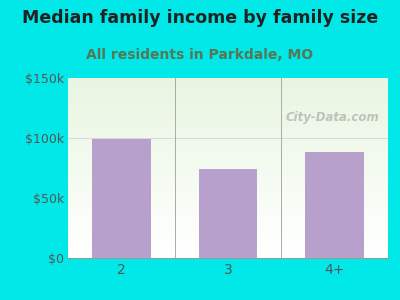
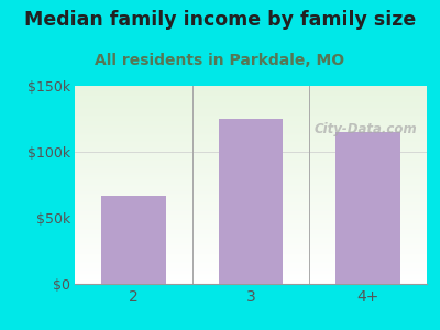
2: $99k -> $67k
3: $74k -> $125k
4+: $88k -> $115k
